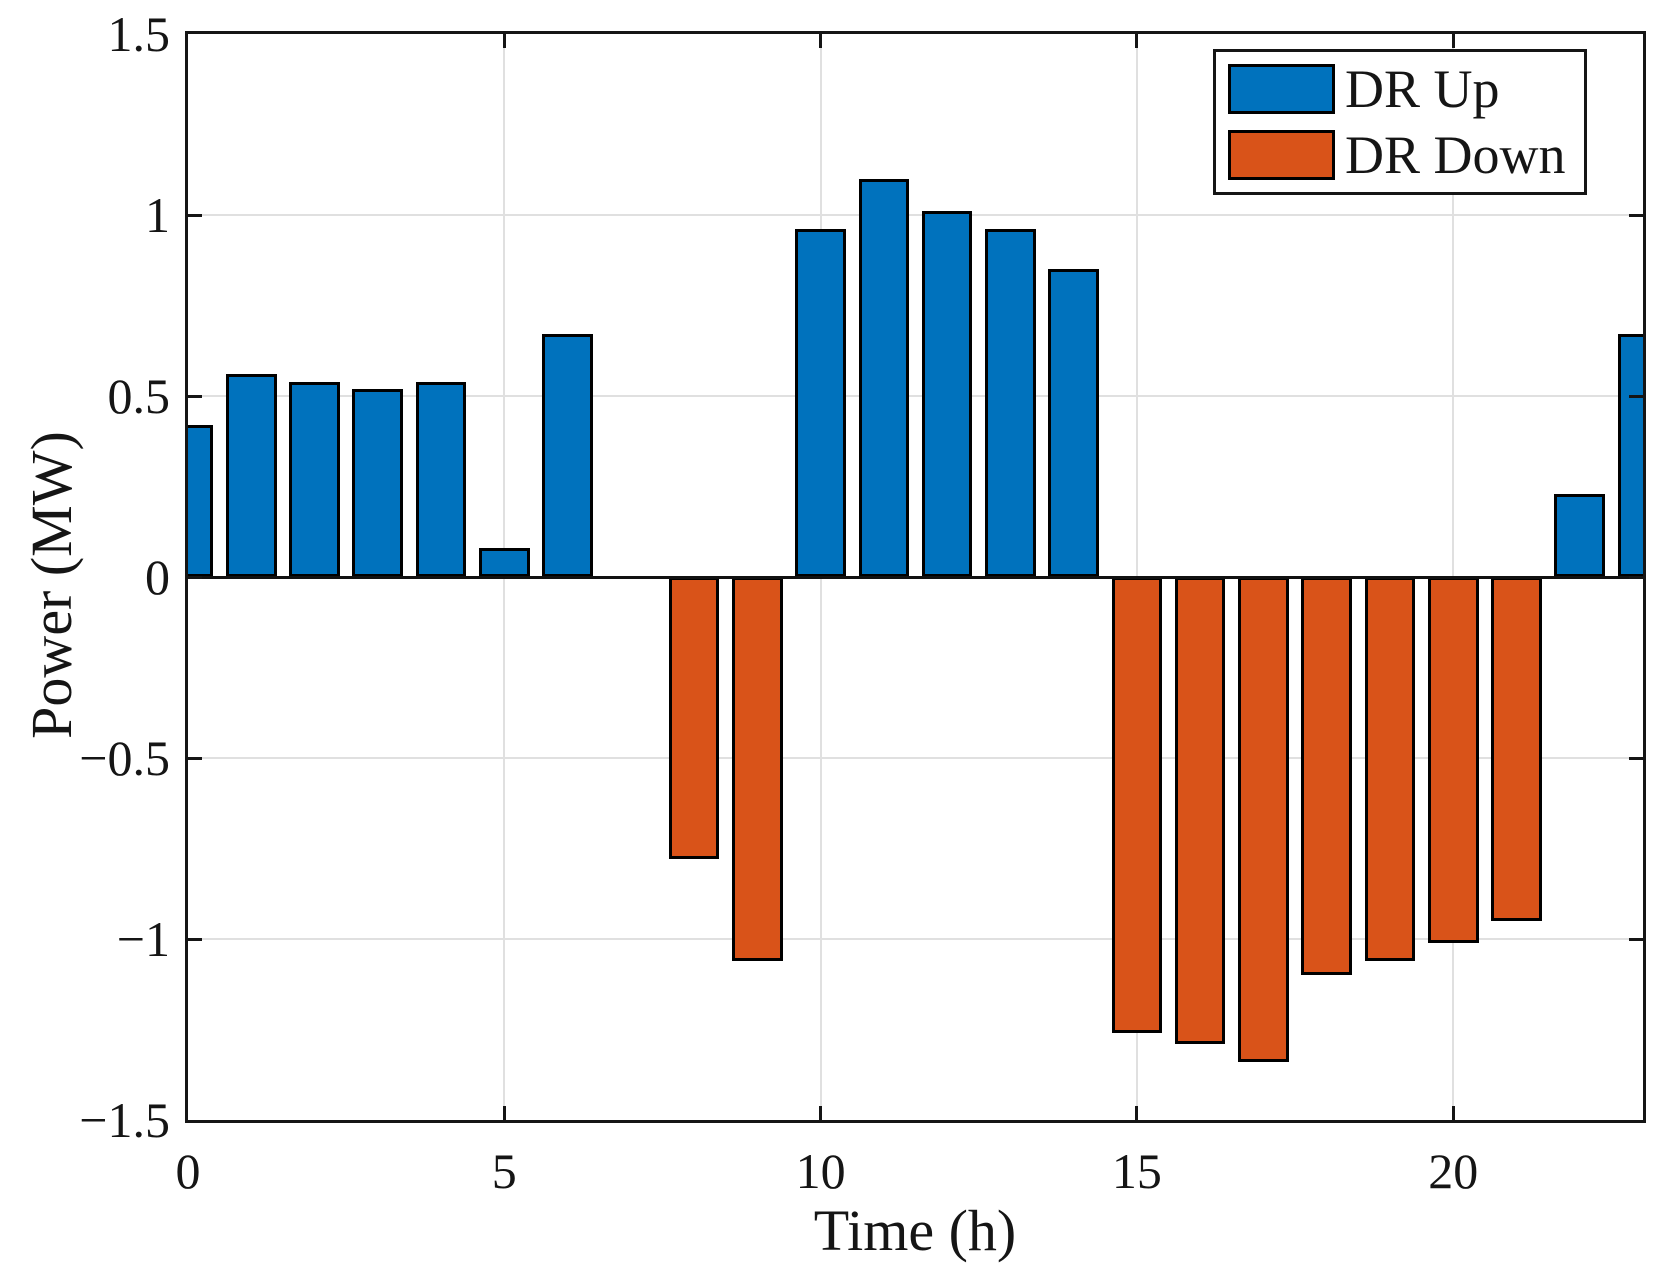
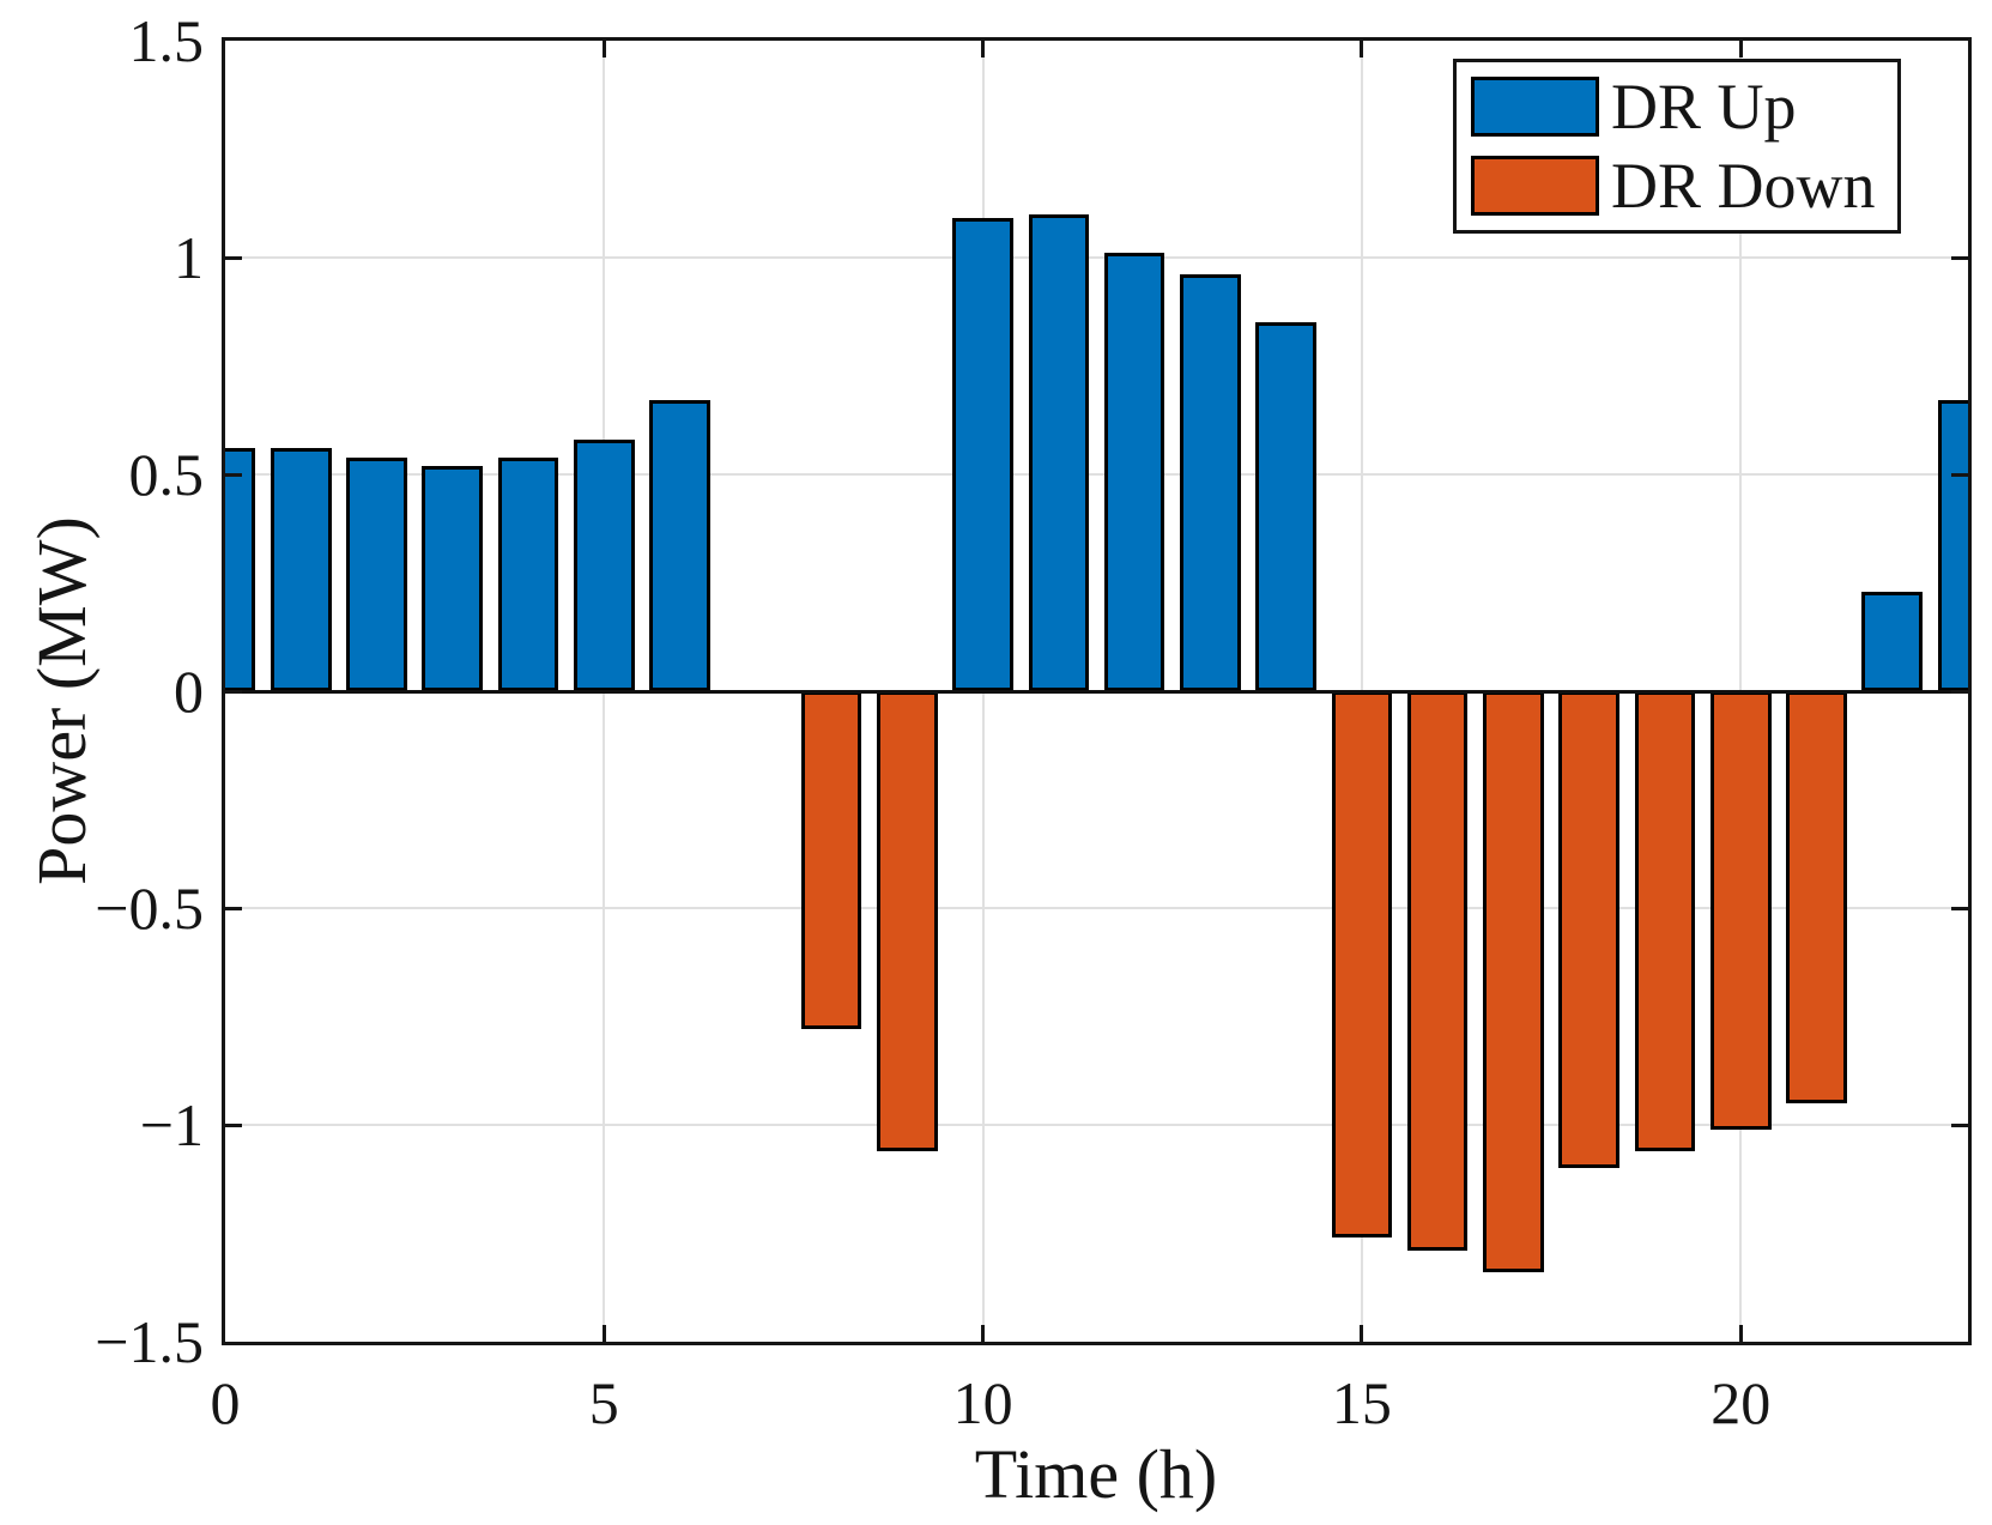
DR Up/0: 0.42 -> 0.56
DR Up/5: 0.08 -> 0.58
DR Up/10: 0.96 -> 1.09
